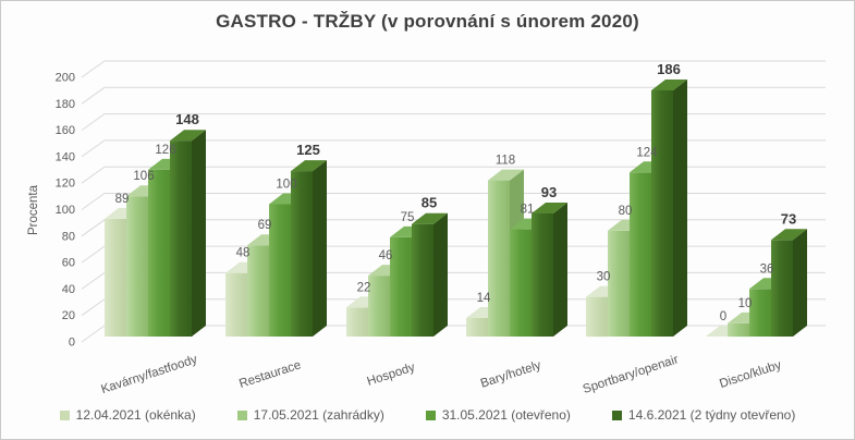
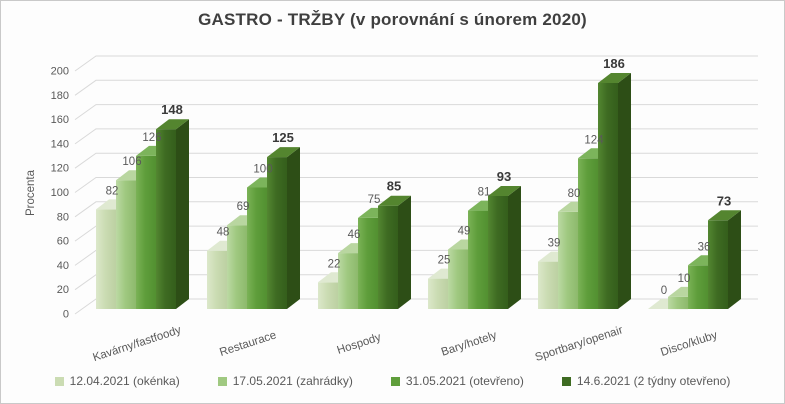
12.04.2021 (okénka)/Kavárny/fastfoody: 89 -> 82
12.04.2021 (okénka)/Bary/hotely: 14 -> 25
17.05.2021 (zahrádky)/Bary/hotely: 118 -> 49
12.04.2021 (okénka)/Sportbary/openair: 30 -> 39
